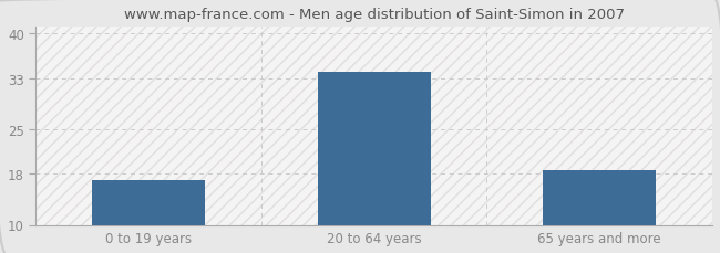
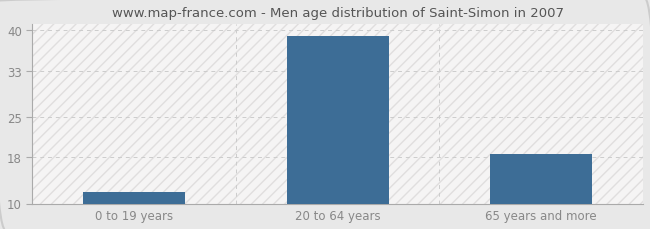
0 to 19 years: 17.0 -> 12.0
20 to 64 years: 34.0 -> 39.0
